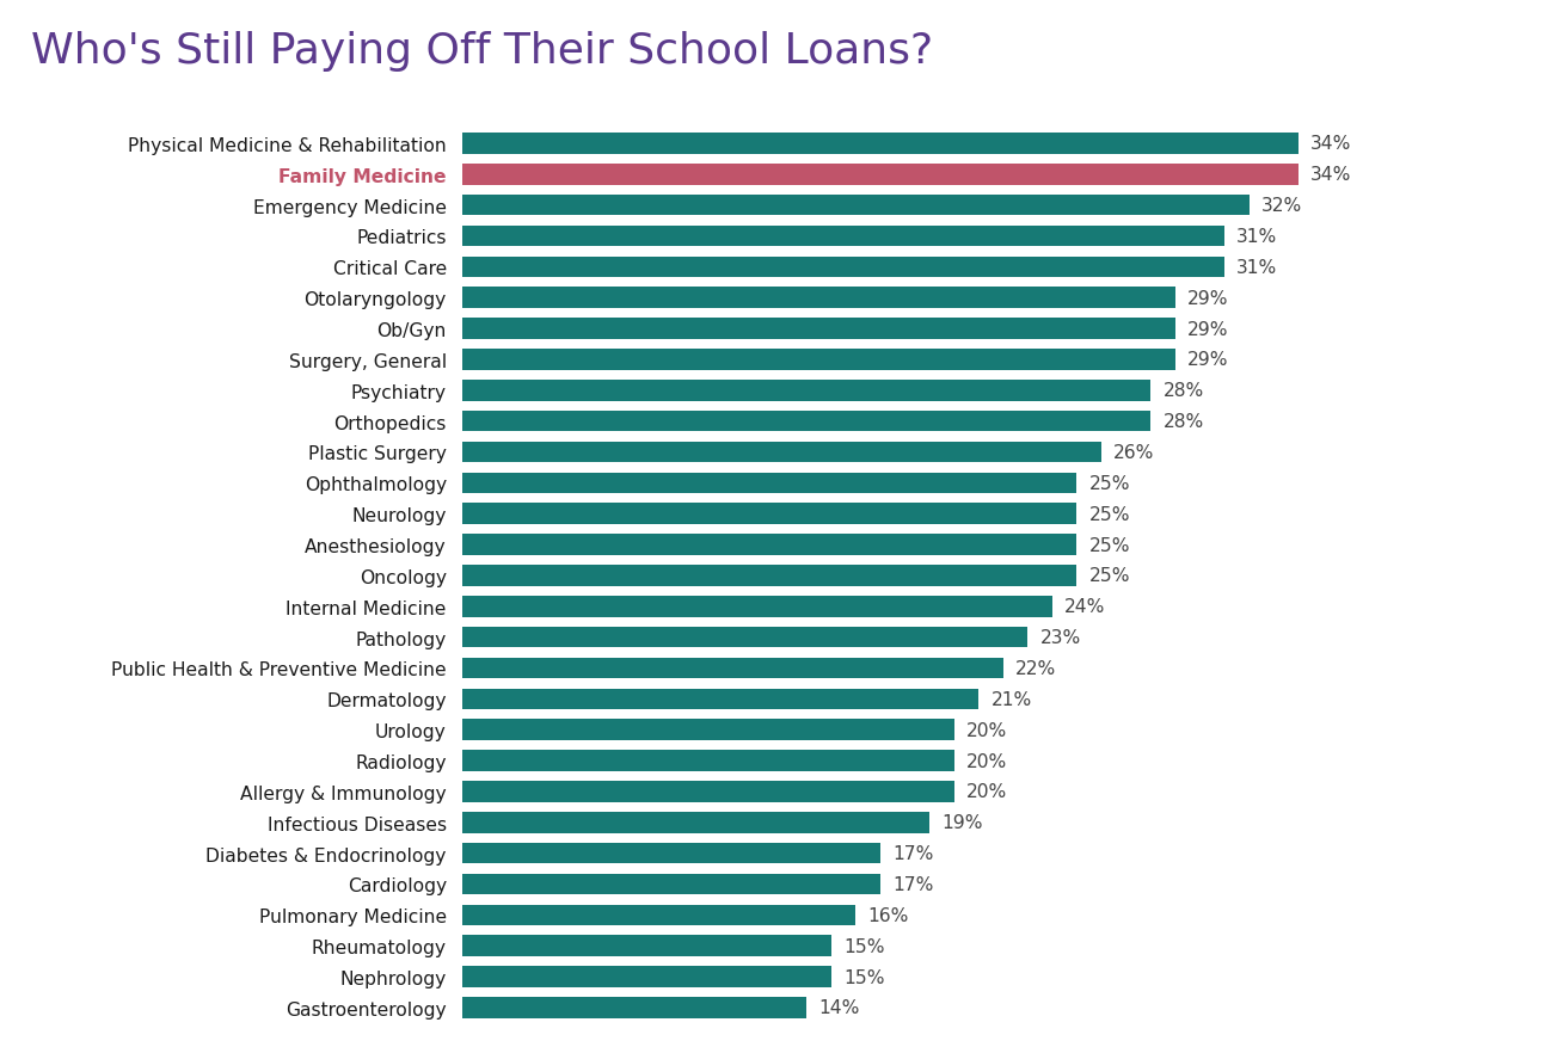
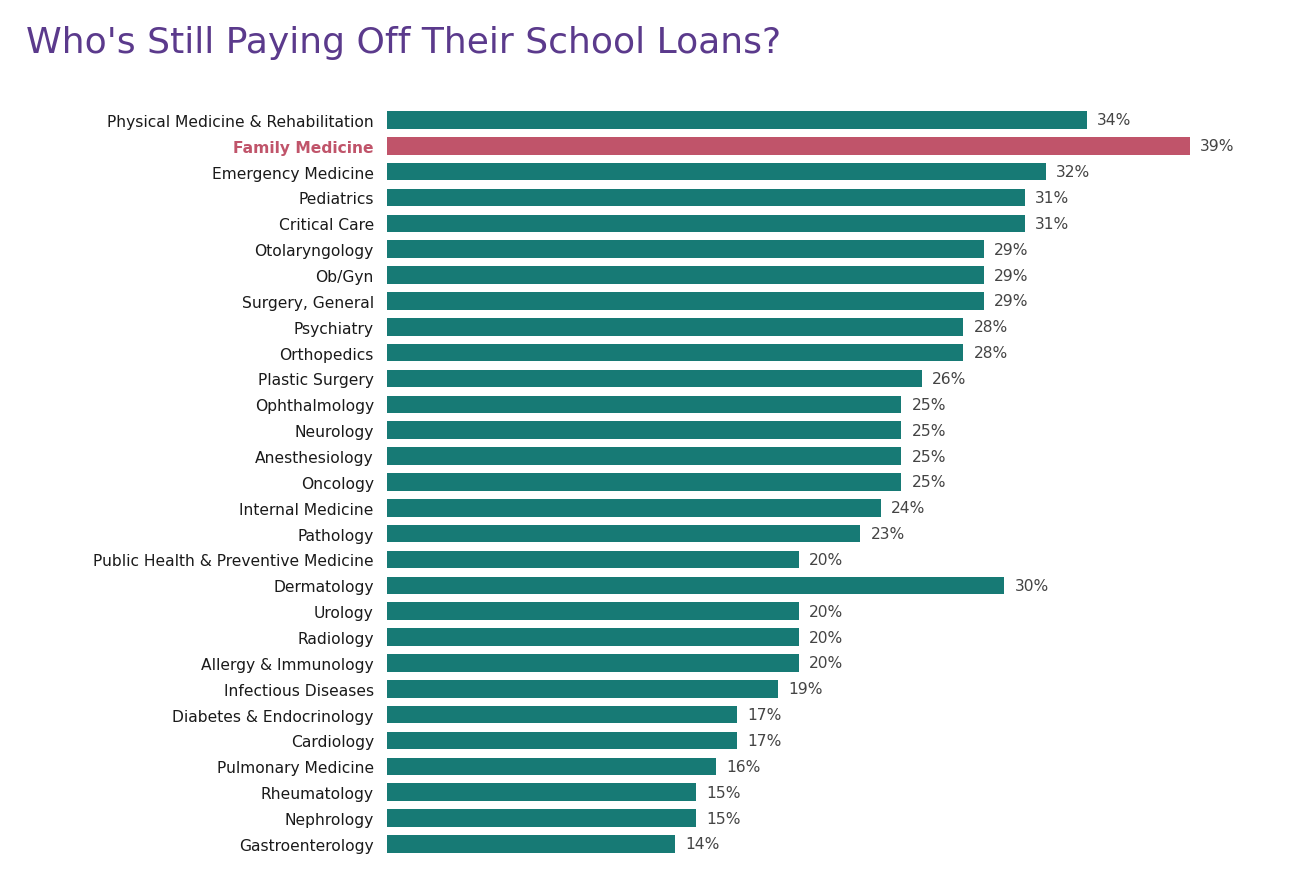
Family Medicine: 34% -> 39%
Public Health & Preventive Medicine: 22% -> 20%
Dermatology: 21% -> 30%
